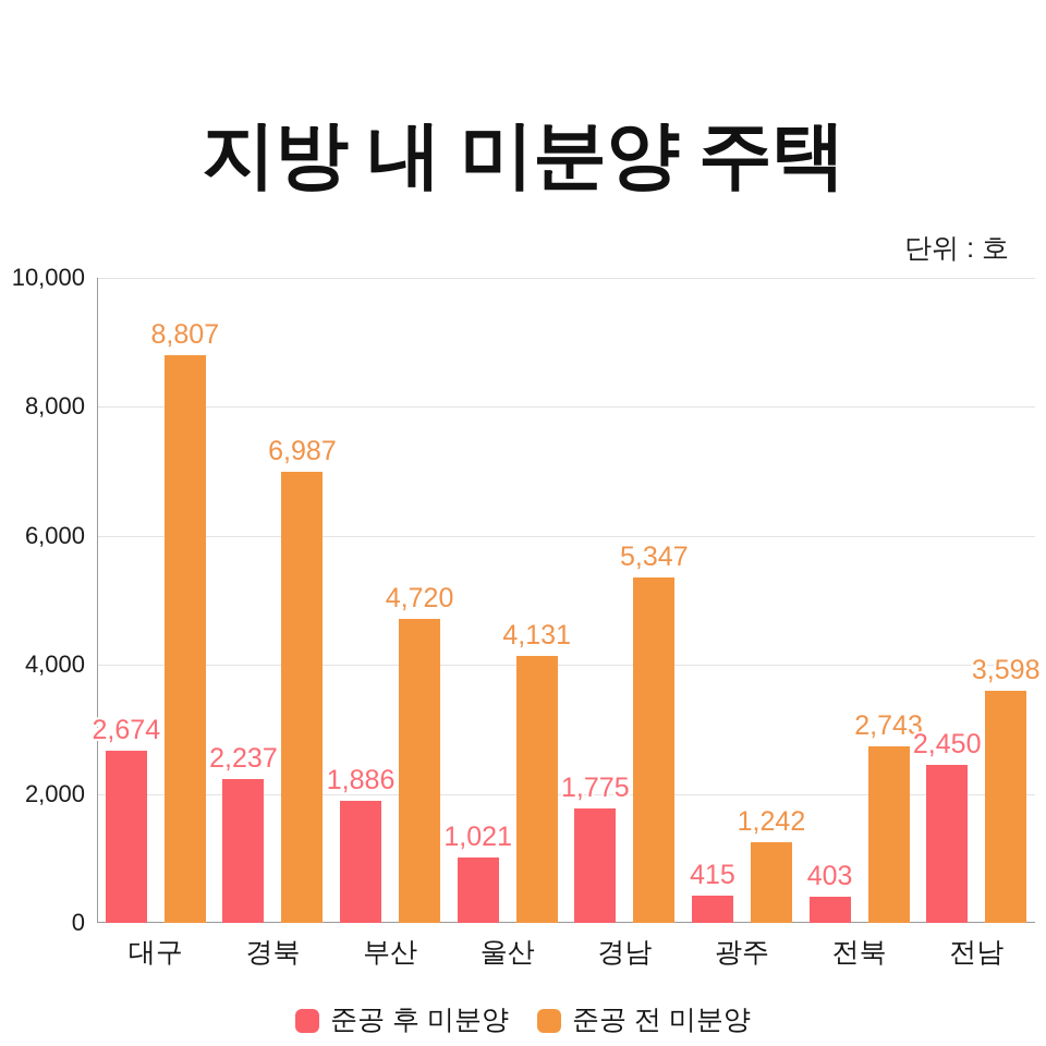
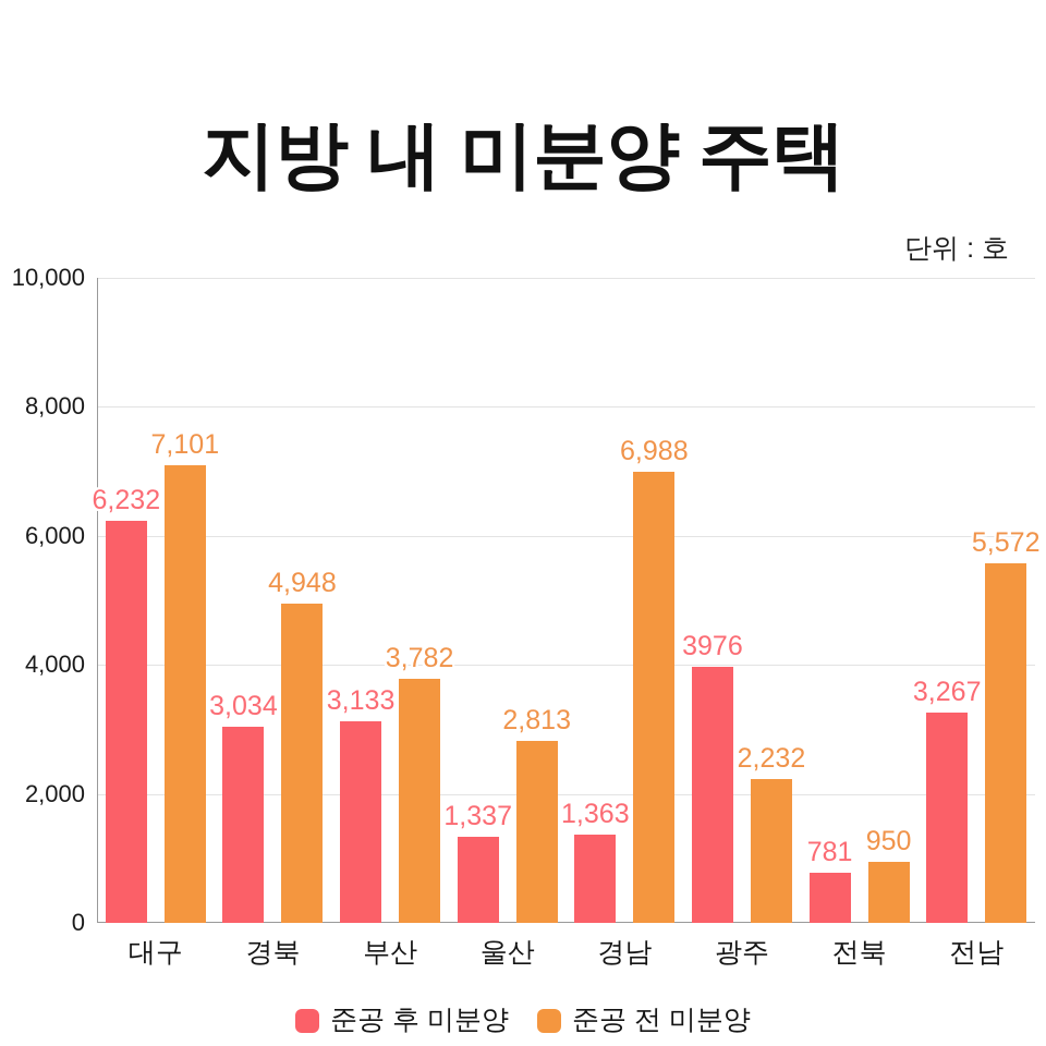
준공 후 미분양/대구: 2,674 -> 6,232
준공 전 미분양/대구: 8,807 -> 7,101
준공 후 미분양/경북: 2,237 -> 3,034
준공 전 미분양/경북: 6,987 -> 4,948
준공 후 미분양/부산: 1,886 -> 3,133
준공 전 미분양/부산: 4,720 -> 3,782
준공 후 미분양/울산: 1,021 -> 1,337
준공 전 미분양/울산: 4,131 -> 2,813
준공 후 미분양/경남: 1,775 -> 1,363
준공 전 미분양/경남: 5,347 -> 6,988
준공 후 미분양/광주: 415 -> 3976
준공 전 미분양/광주: 1,242 -> 2,232
준공 후 미분양/전북: 403 -> 781
준공 전 미분양/전북: 2,743 -> 950
준공 후 미분양/전남: 2,450 -> 3,267
준공 전 미분양/전남: 3,598 -> 5,572
